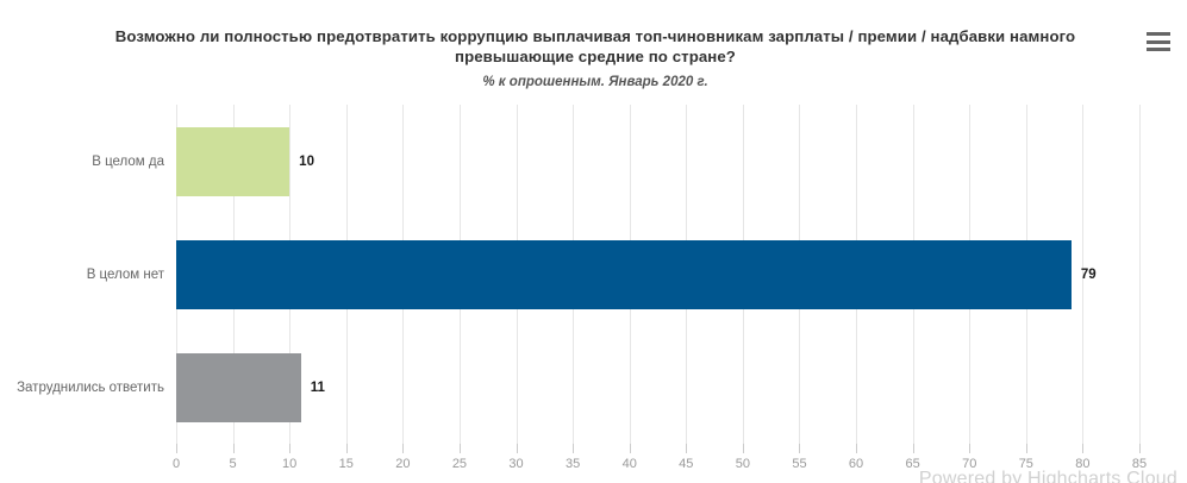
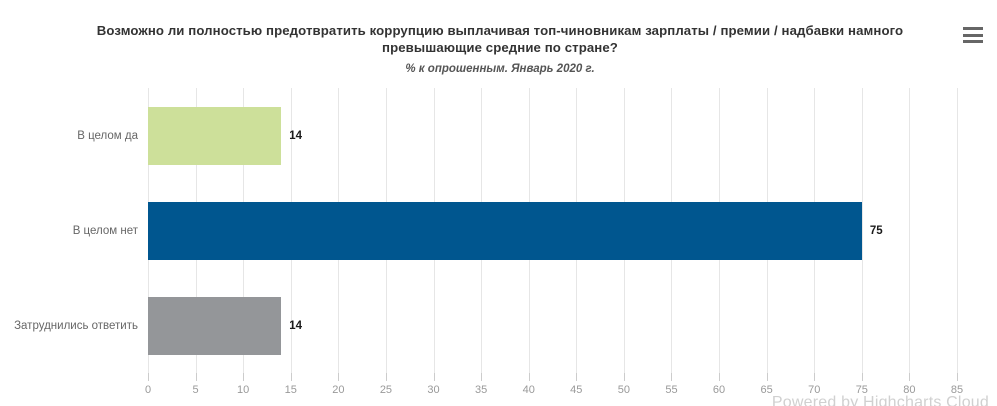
В целом да: 10 -> 14
В целом нет: 79 -> 75
Затруднились ответить: 11 -> 14
